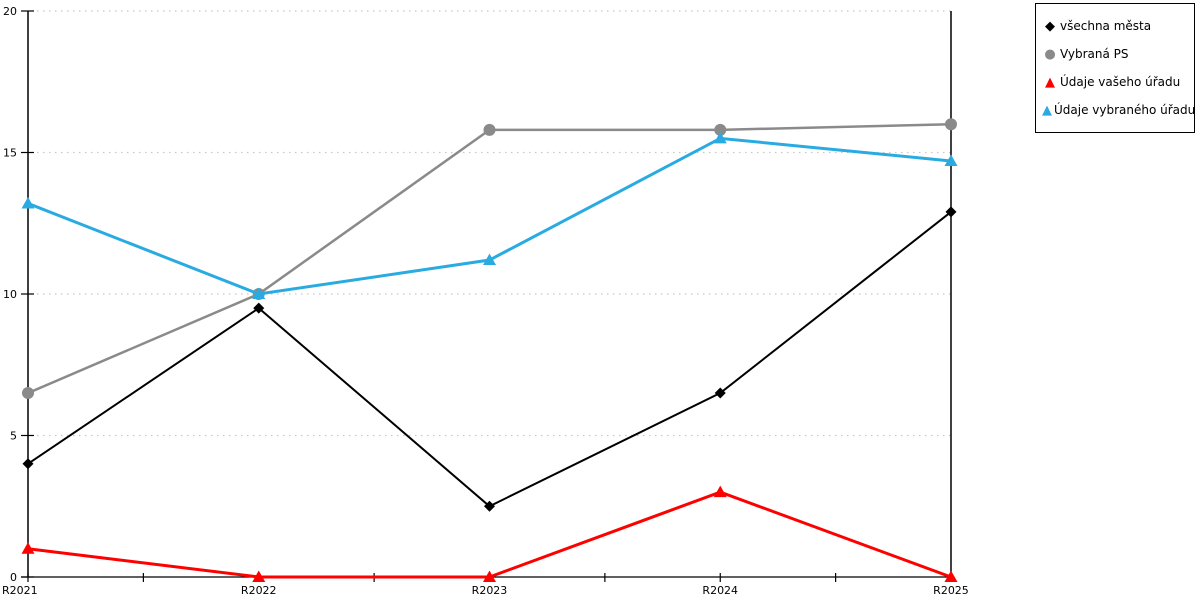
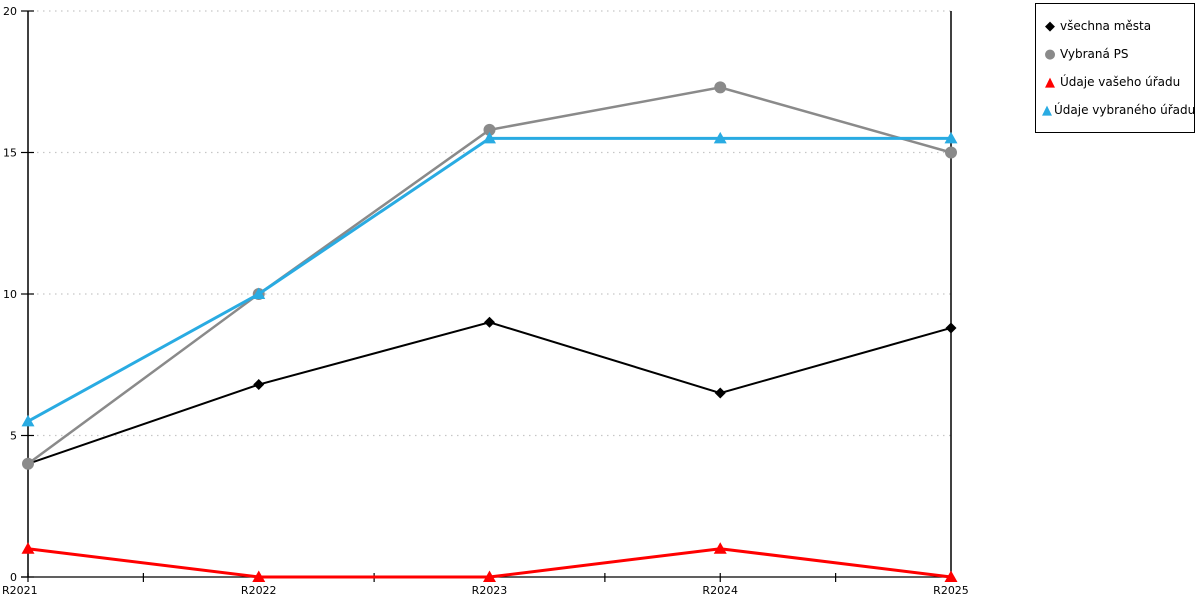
Vybraná PS/R2021: 6.5 -> 4.0
Údaje vybraného úřadu/R2021: 13.2 -> 5.5
všechna města/R2022: 9.5 -> 6.8
všechna města/R2023: 2.5 -> 9.0
Údaje vybraného úřadu/R2023: 11.2 -> 15.5
Vybraná PS/R2024: 15.8 -> 17.3
Údaje vašeho úřadu/R2024: 3 -> 1
všechna města/R2025: 12.9 -> 8.8
Vybraná PS/R2025: 16.0 -> 15.0
Údaje vybraného úřadu/R2025: 14.7 -> 15.5
